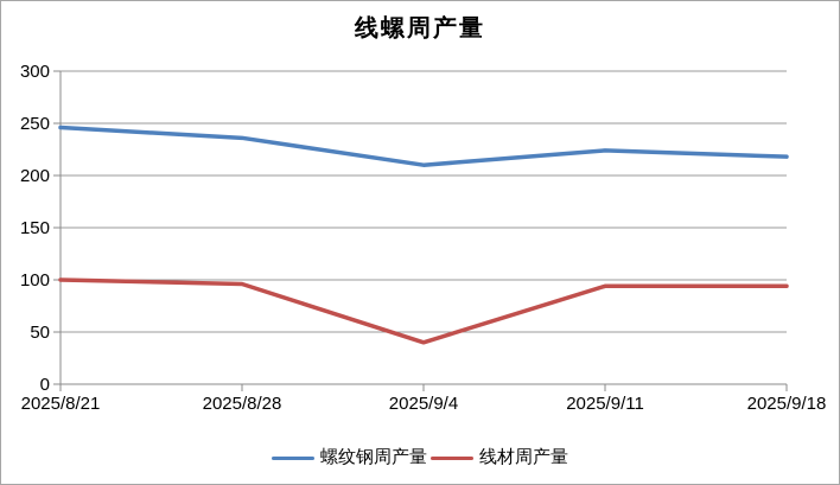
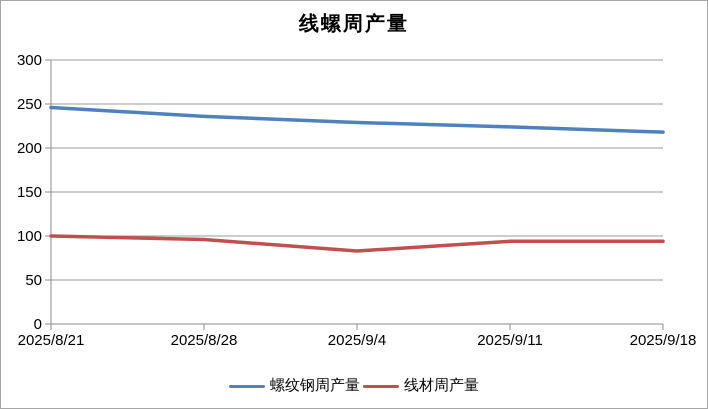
螺纹钢周产量/2025/9/4: 210 -> 230
线材周产量/2025/9/4: 40 -> 80
